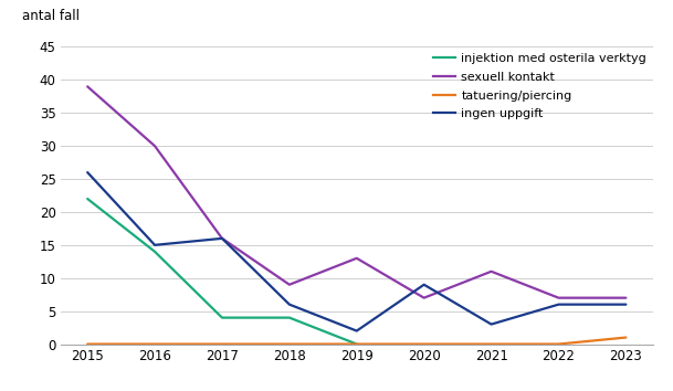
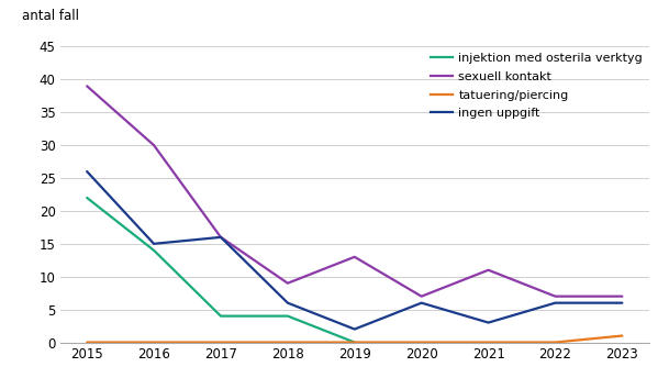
ingen uppgift/2020: 9 -> 6
